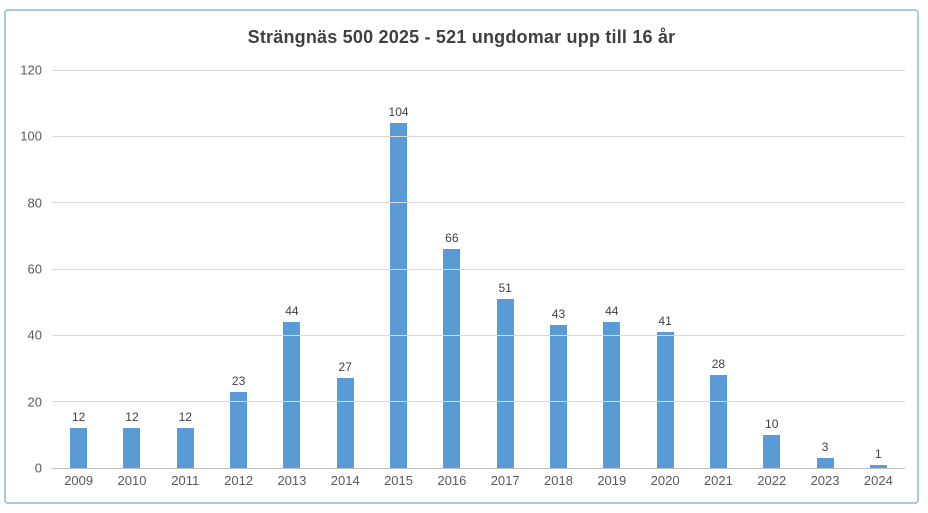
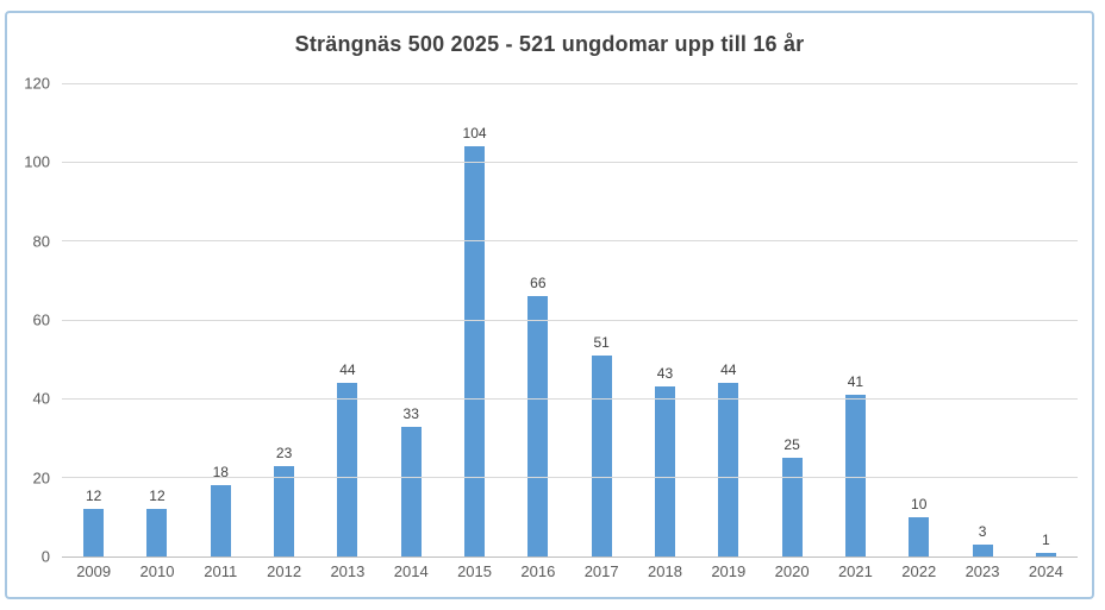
2011: 12 -> 18
2014: 27 -> 33
2020: 41 -> 25
2021: 28 -> 41
